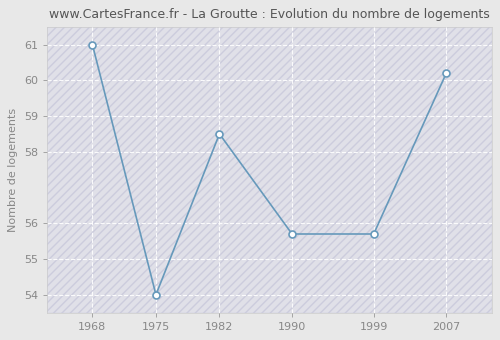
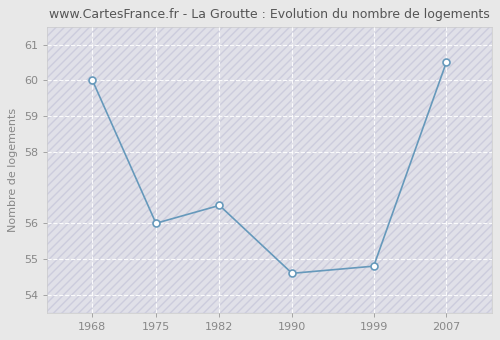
1968: 61.0 -> 60.0
1975: 54.0 -> 56.0
1982: 58.5 -> 56.5
1990: 55.7 -> 54.6
1999: 55.7 -> 54.8
2007: 60.2 -> 60.5
